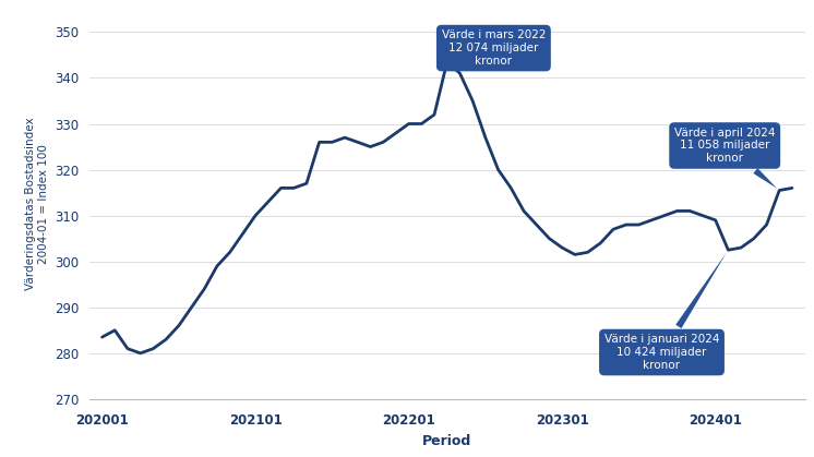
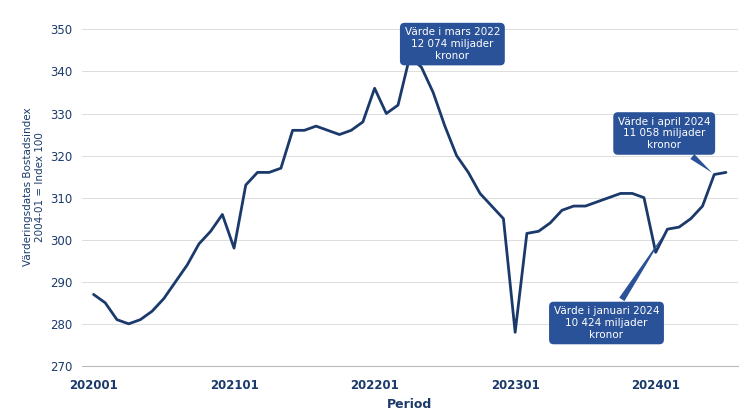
202001: 283.5 -> 287.0
202101: 310.0 -> 298.0
202201: 330.0 -> 336.0
202301: 303.0 -> 278.0
202401: 309.0 -> 297.0
